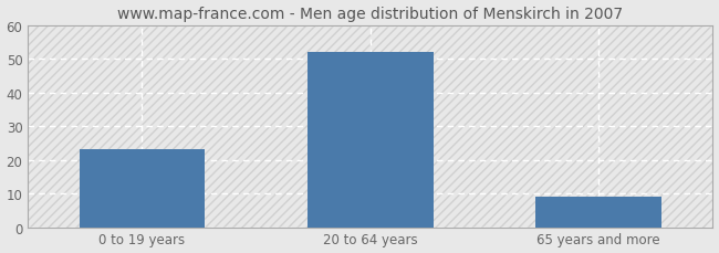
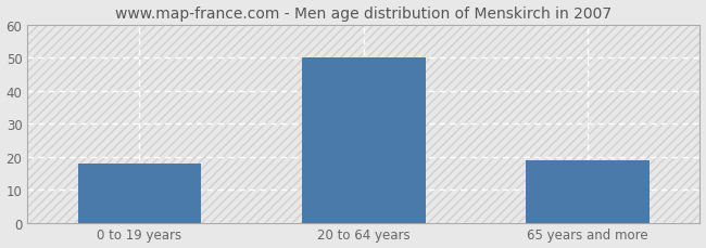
0 to 19 years: 23 -> 18
20 to 64 years: 52 -> 50
65 years and more: 9 -> 19
